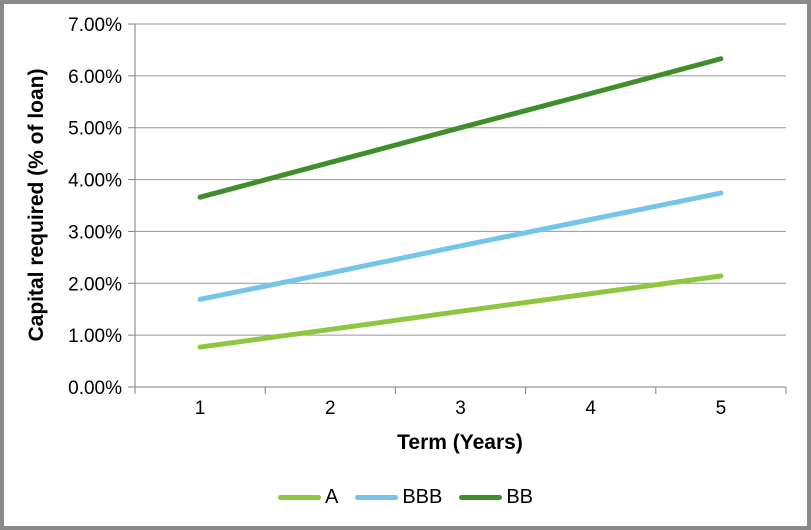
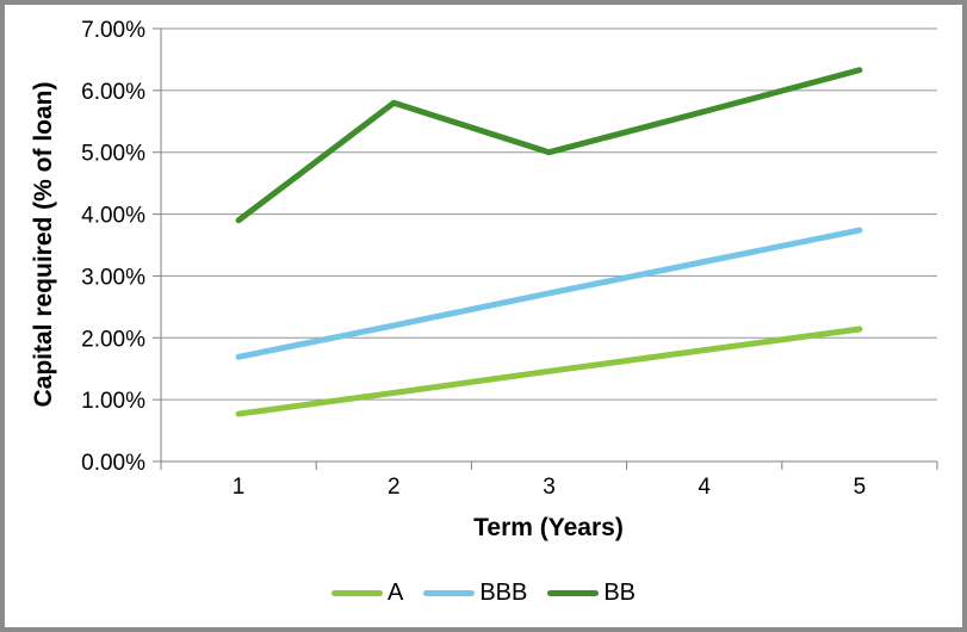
BB/1: 3.7% -> 3.9%
BB/2: 4.3% -> 5.8%
